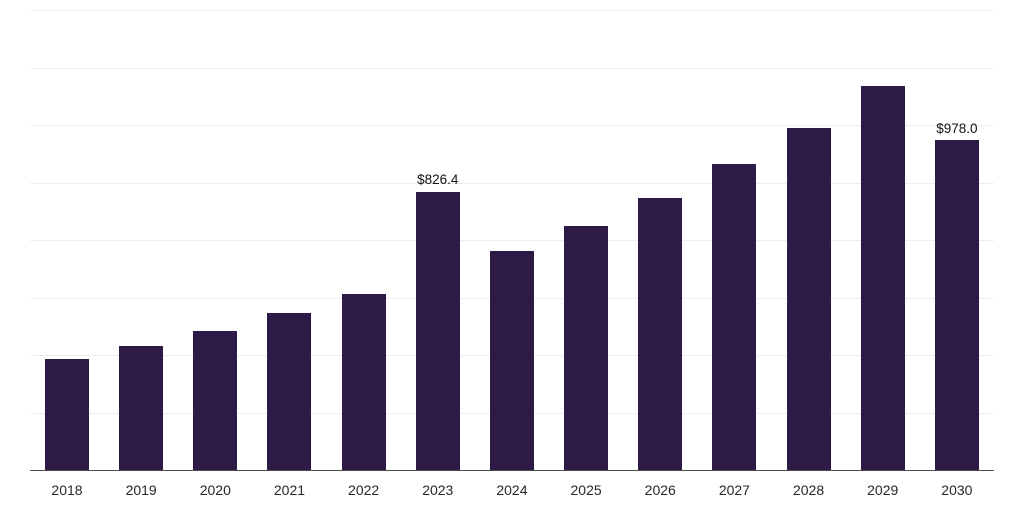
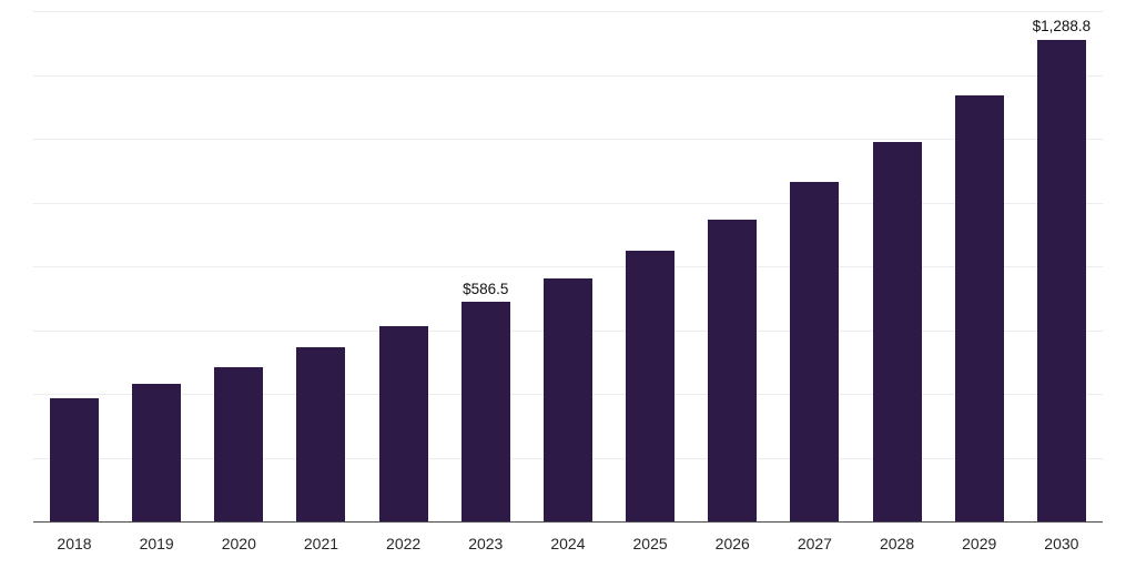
2023: $826.4 -> $586.5
2030: $978.0 -> $1,288.8
